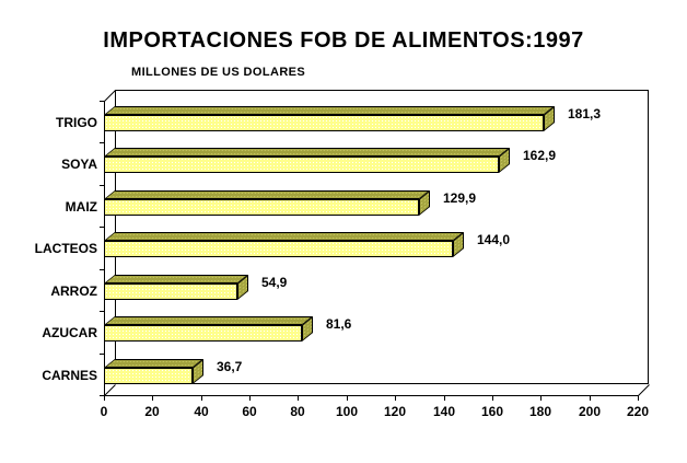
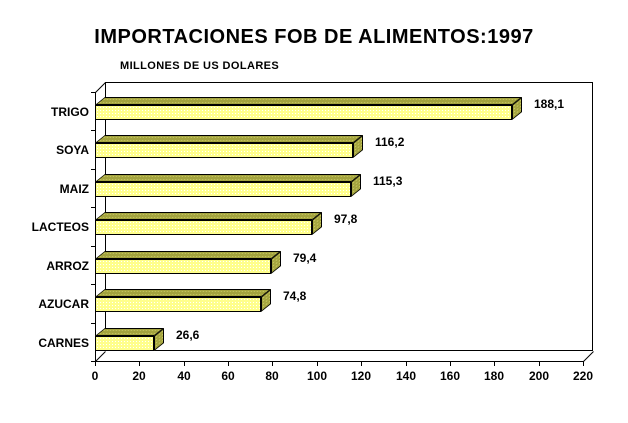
TRIGO: 181,3 -> 188,1
SOYA: 162,9 -> 116,2
MAIZ: 129,9 -> 115,3
LACTEOS: 144,0 -> 97,8
ARROZ: 54,9 -> 79,4
AZUCAR: 81,6 -> 74,8
CARNES: 36,7 -> 26,6
